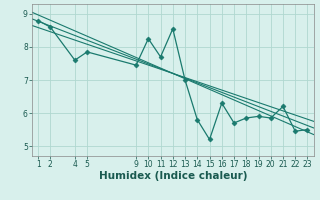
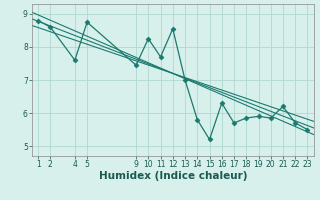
5: 7.85 -> 8.75
22: 5.45 -> 5.70
